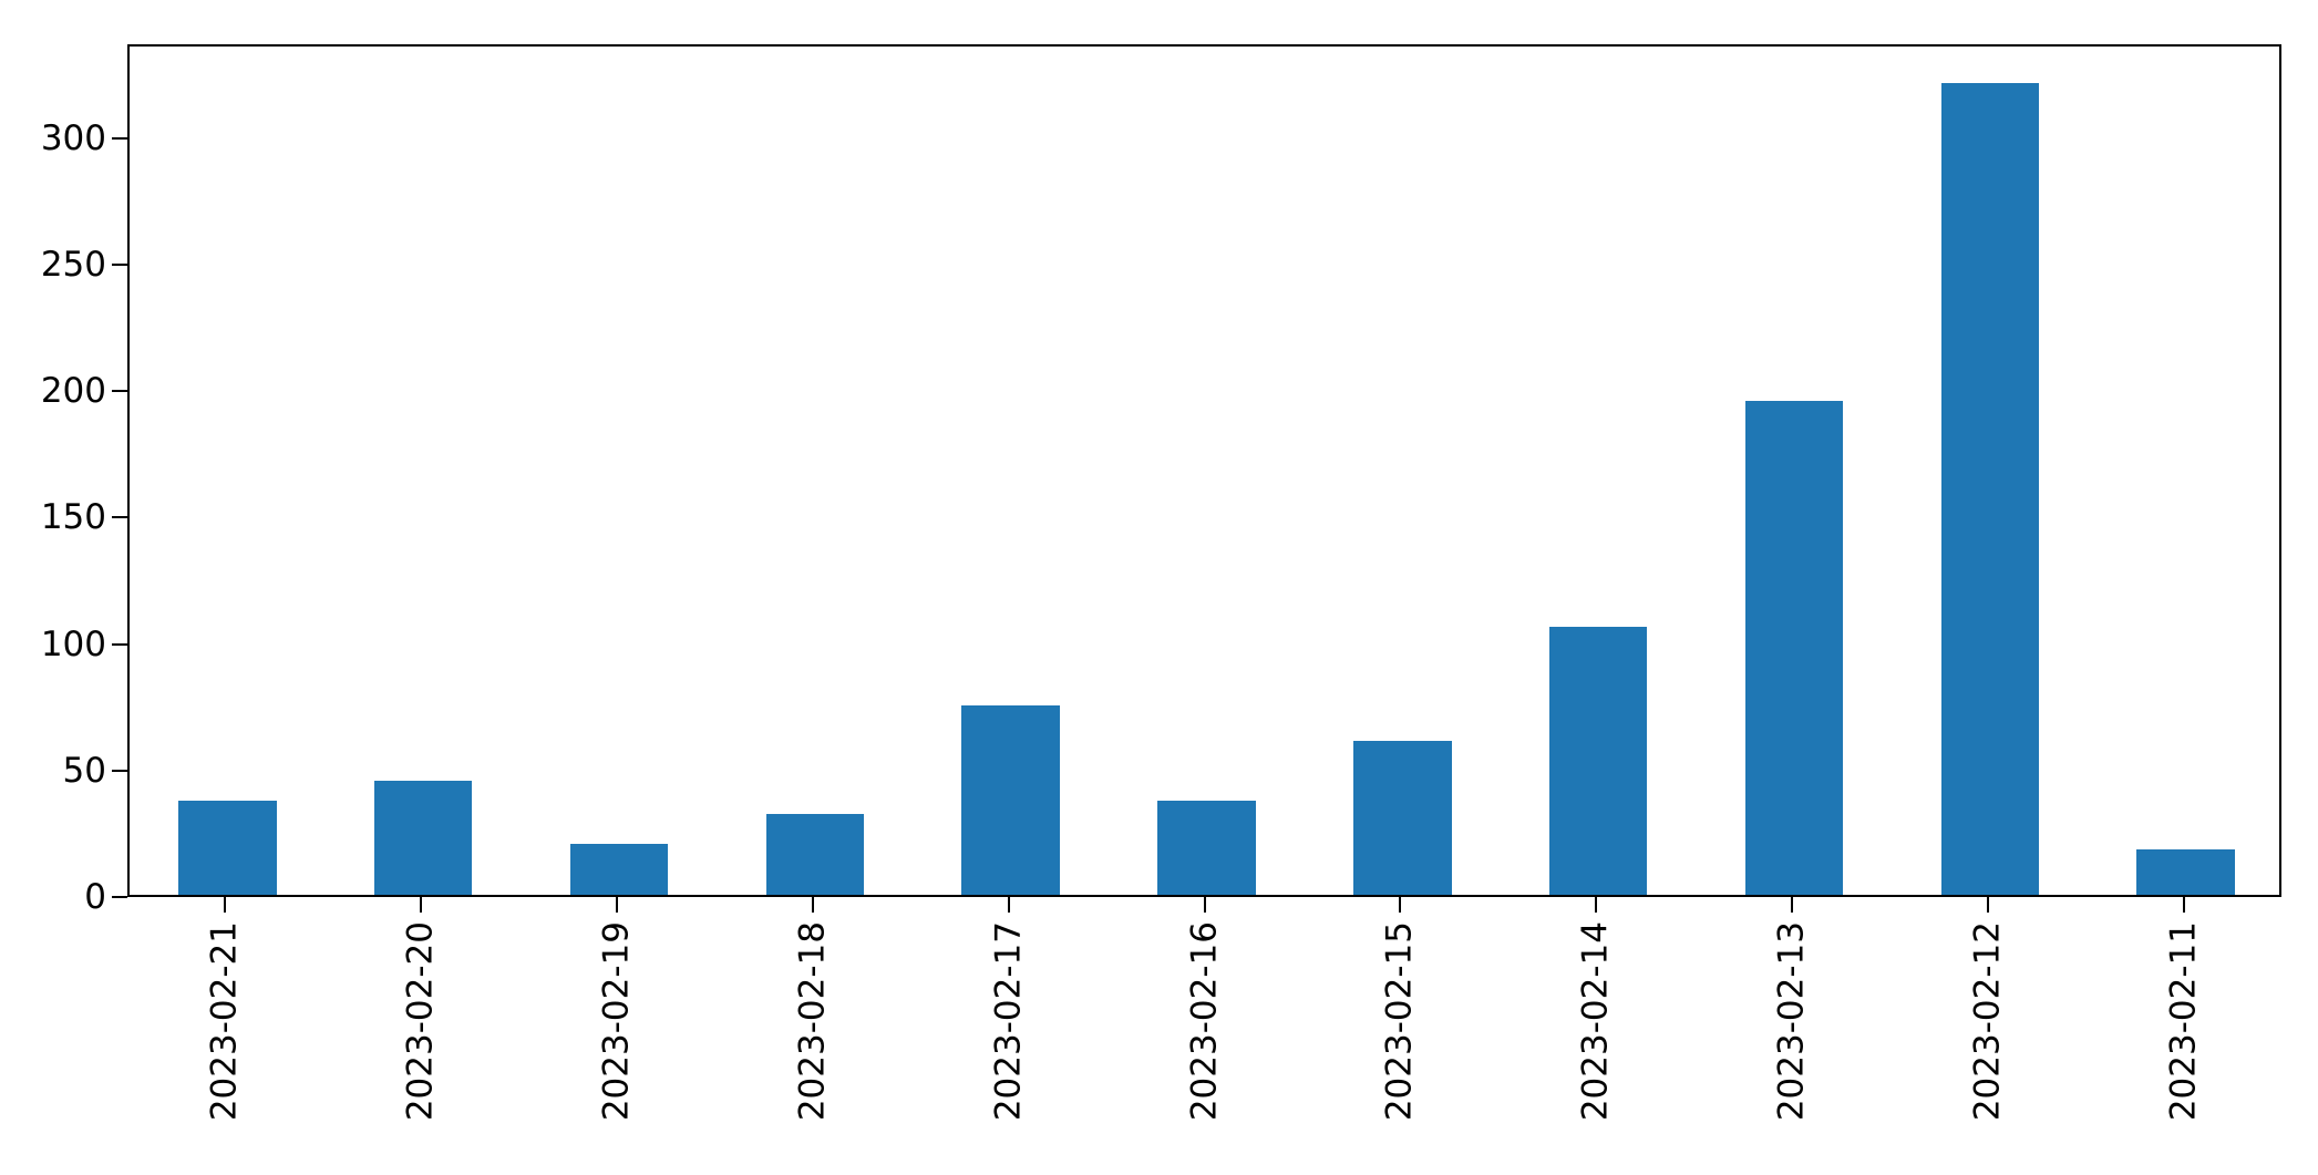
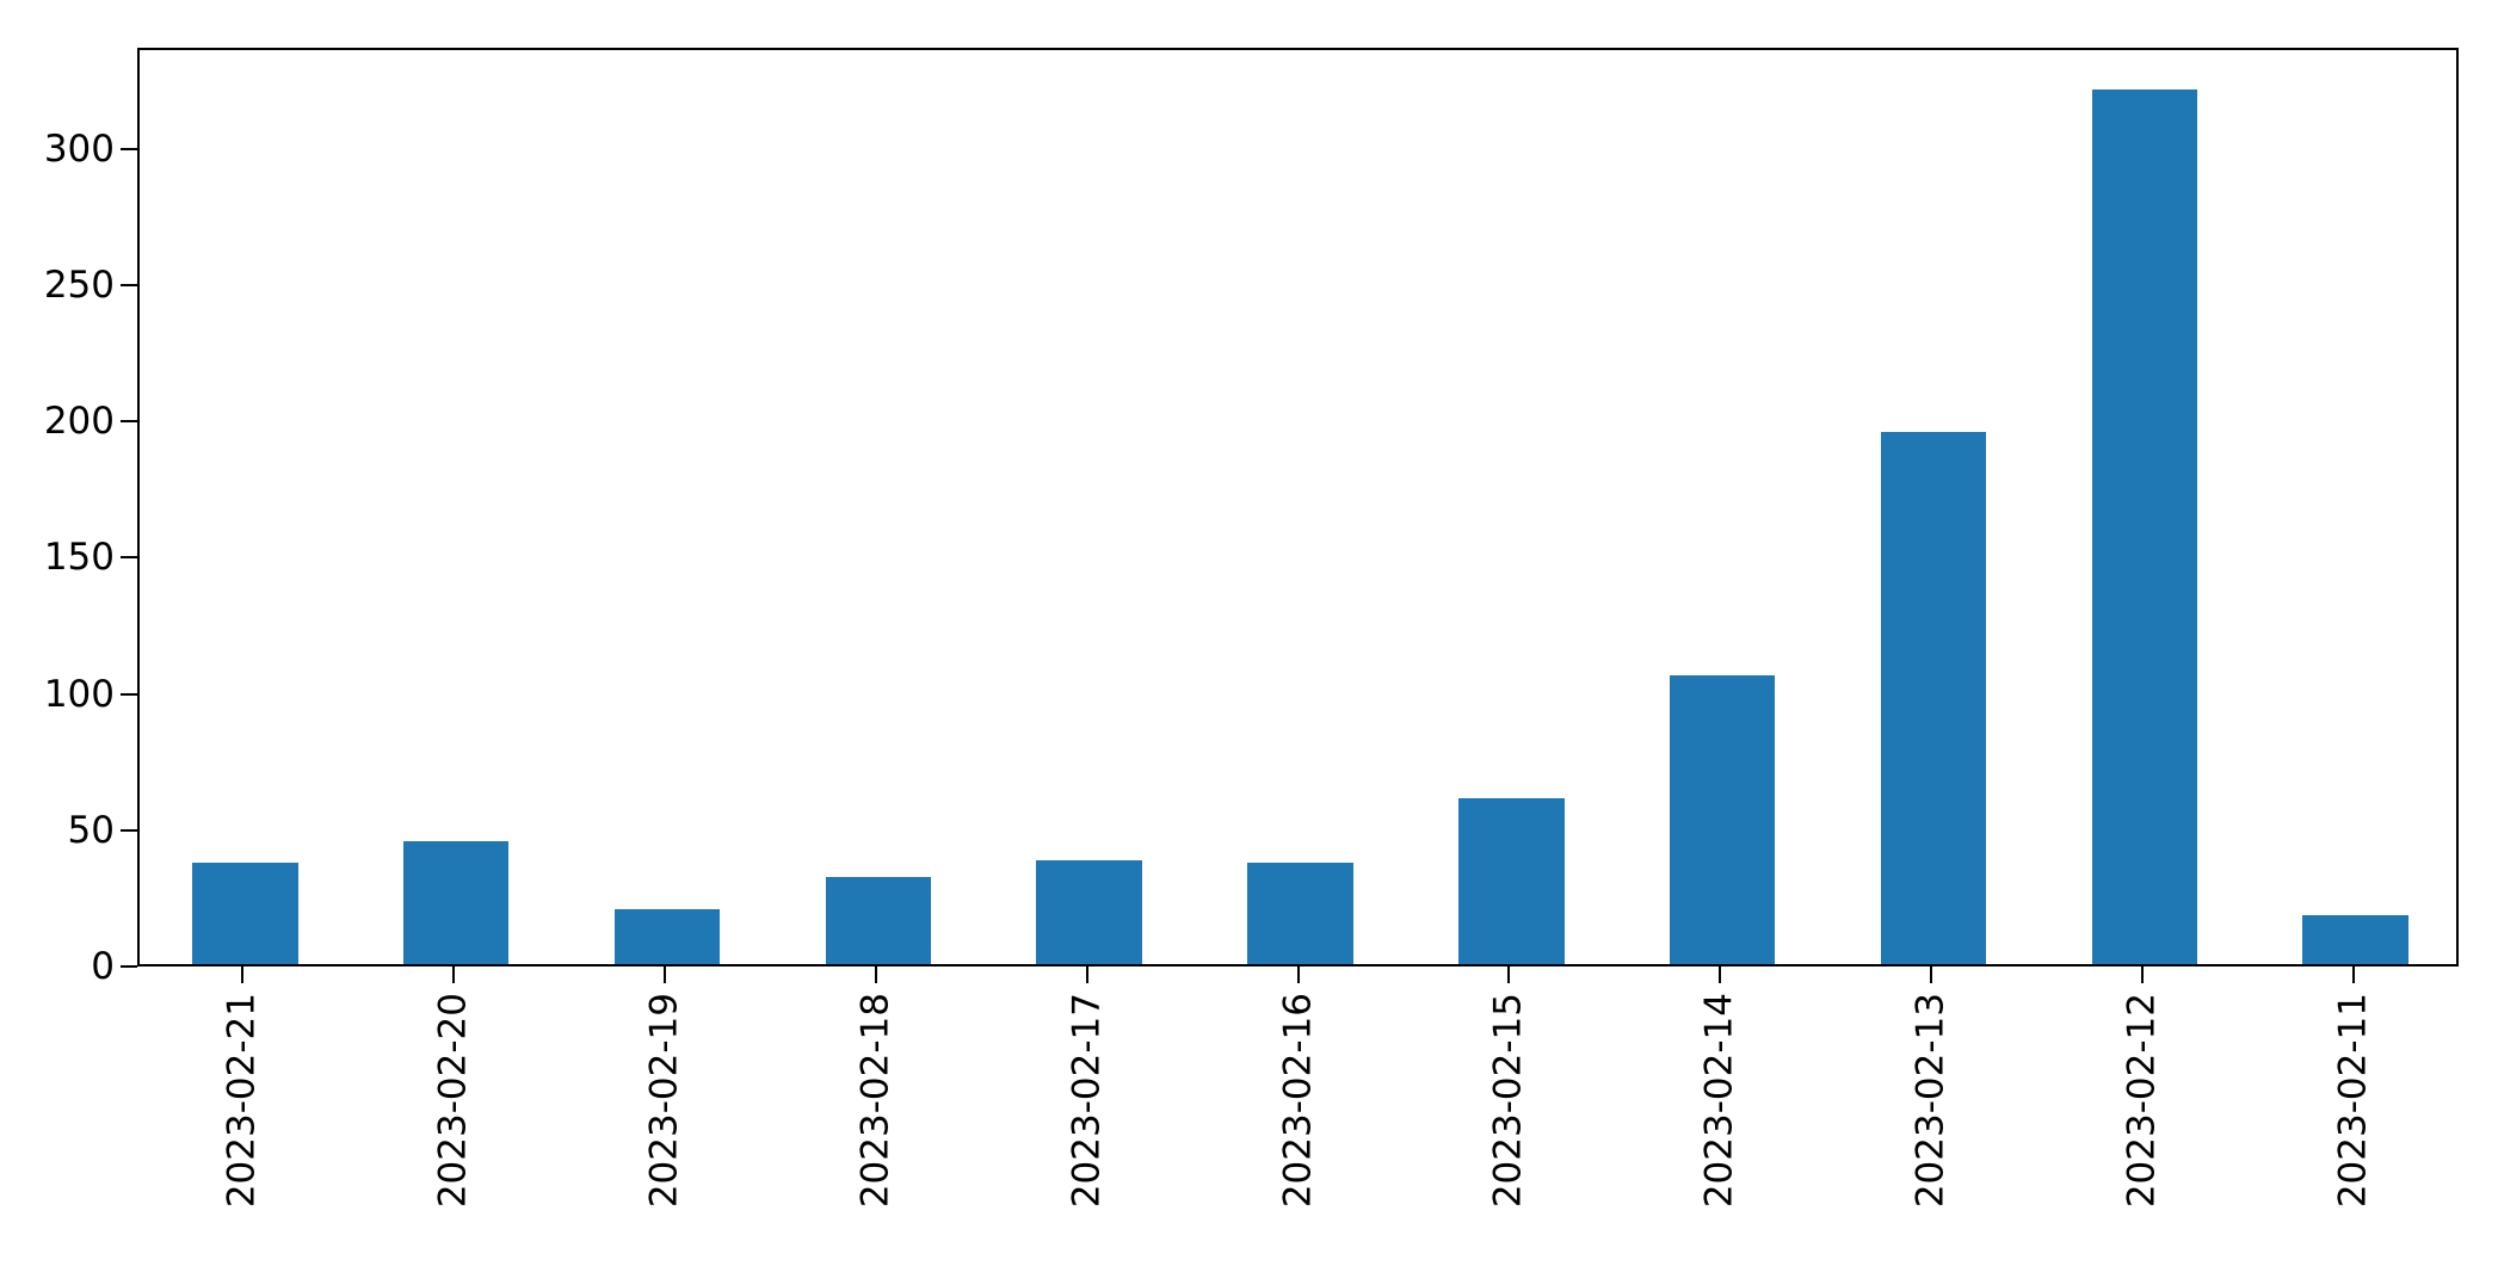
2023-02-17: 75 -> 38
